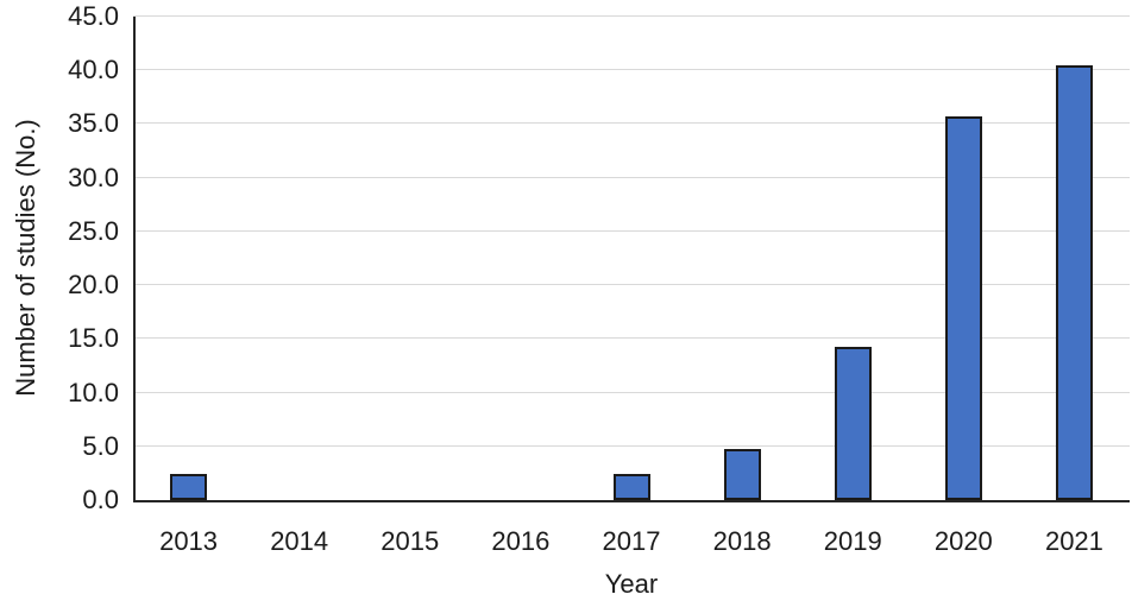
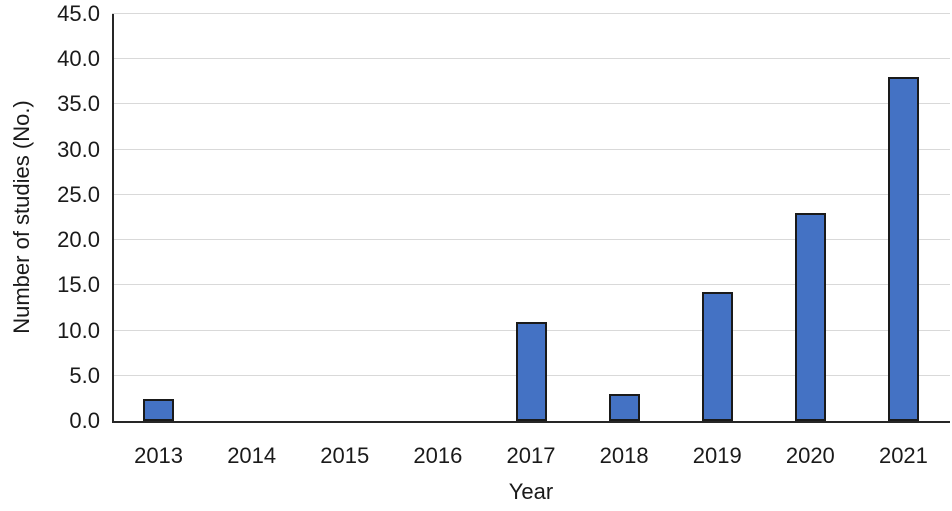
2017: 2 -> 11
2018: 5 -> 3
2020: 36 -> 23
2021: 40 -> 38
